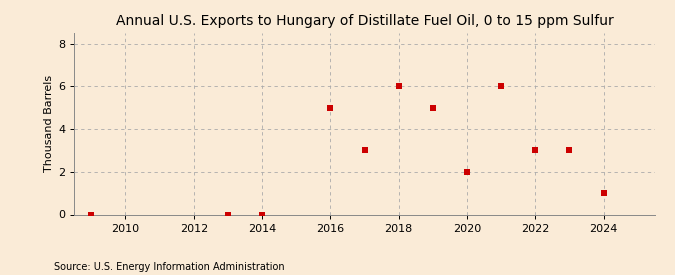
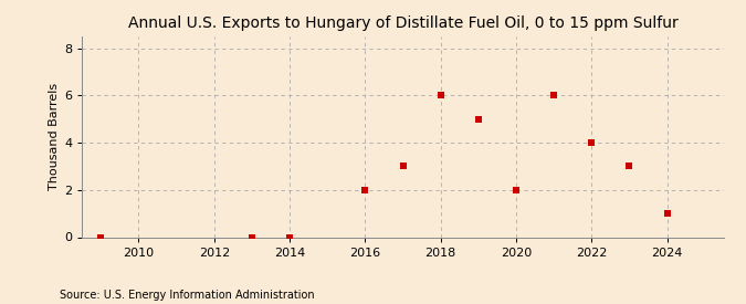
2016: 5 -> 2
2022: 3 -> 4
